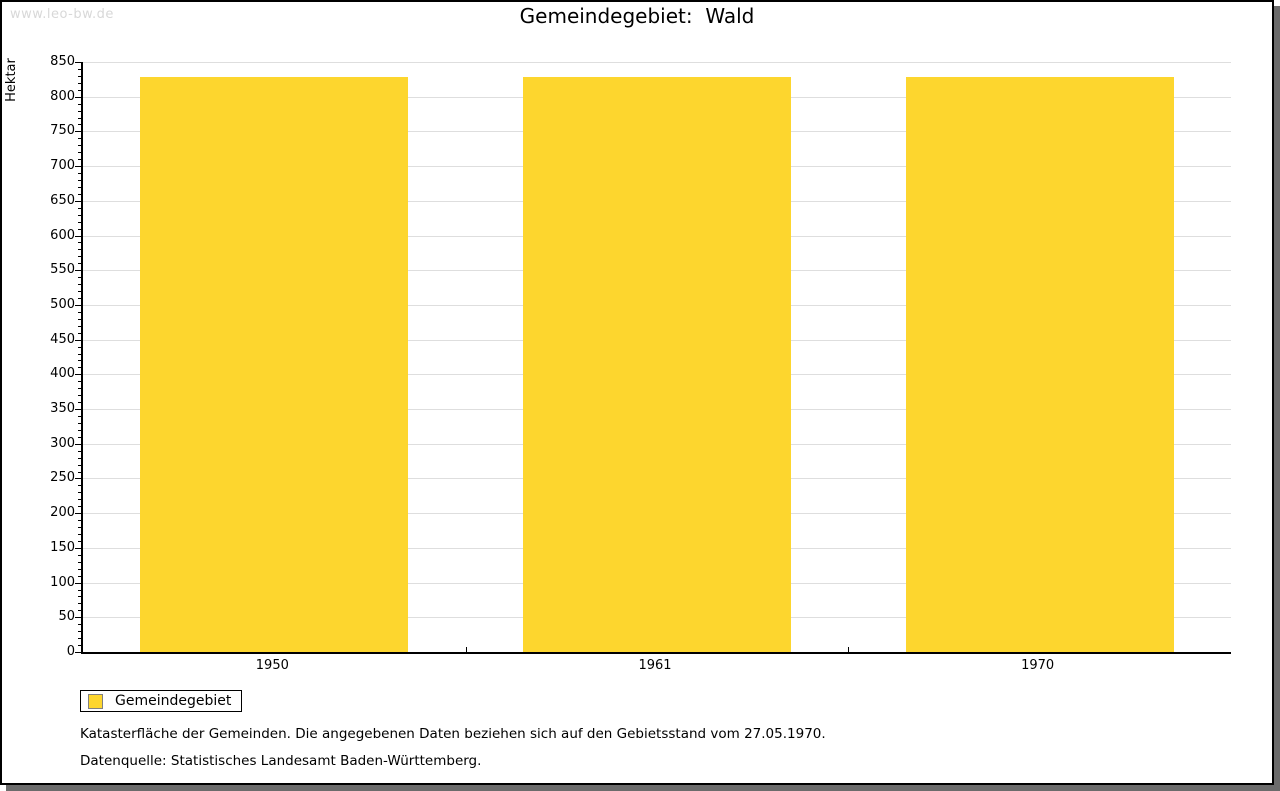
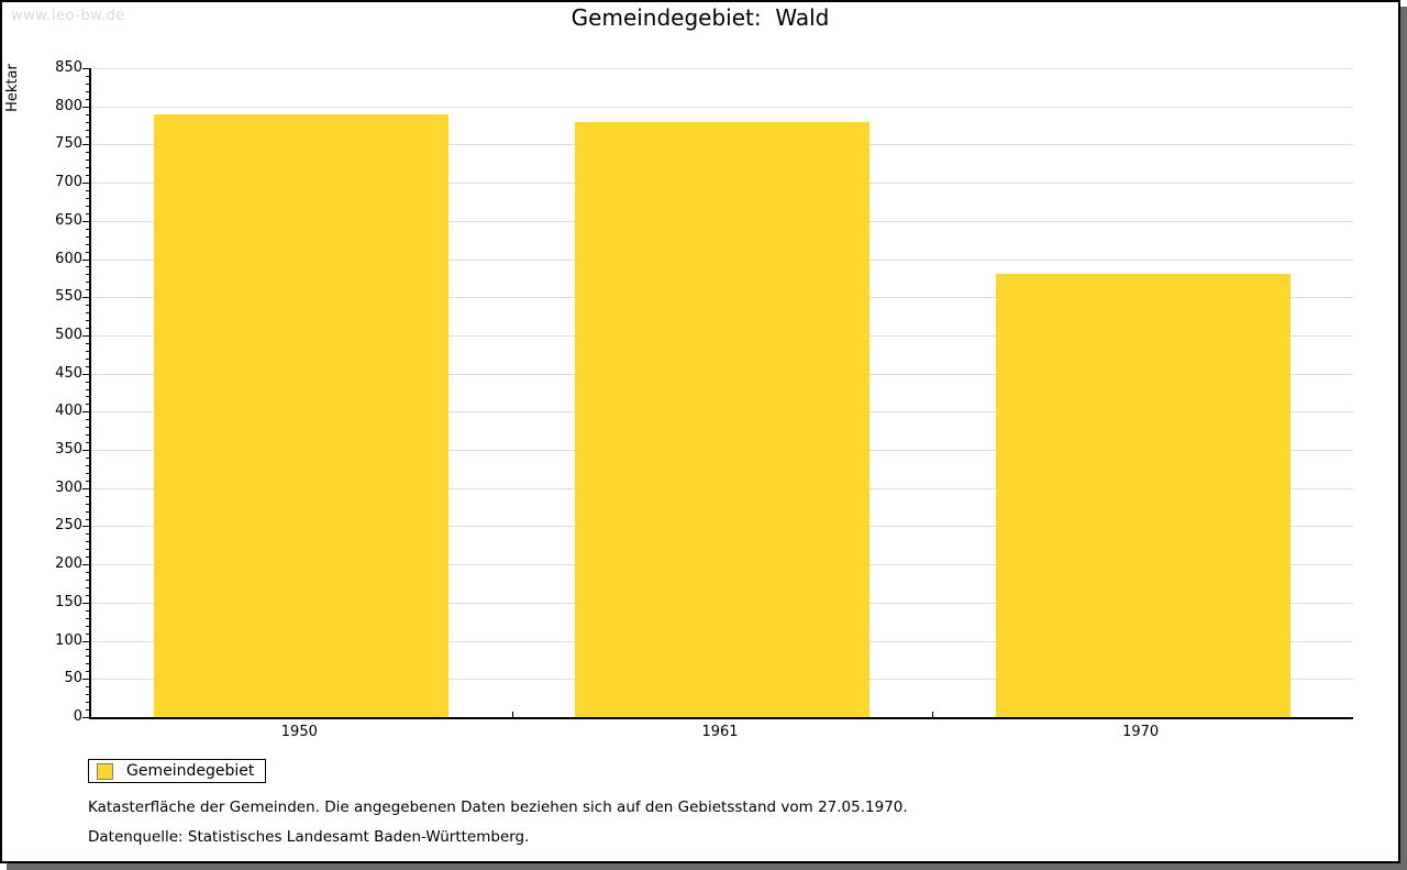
1950: 830 -> 790
1961: 830 -> 780
1970: 830 -> 580
